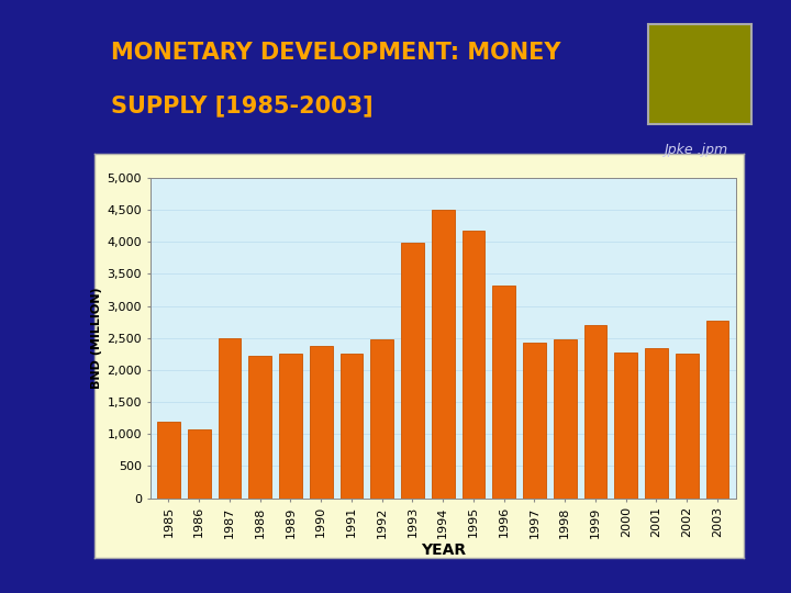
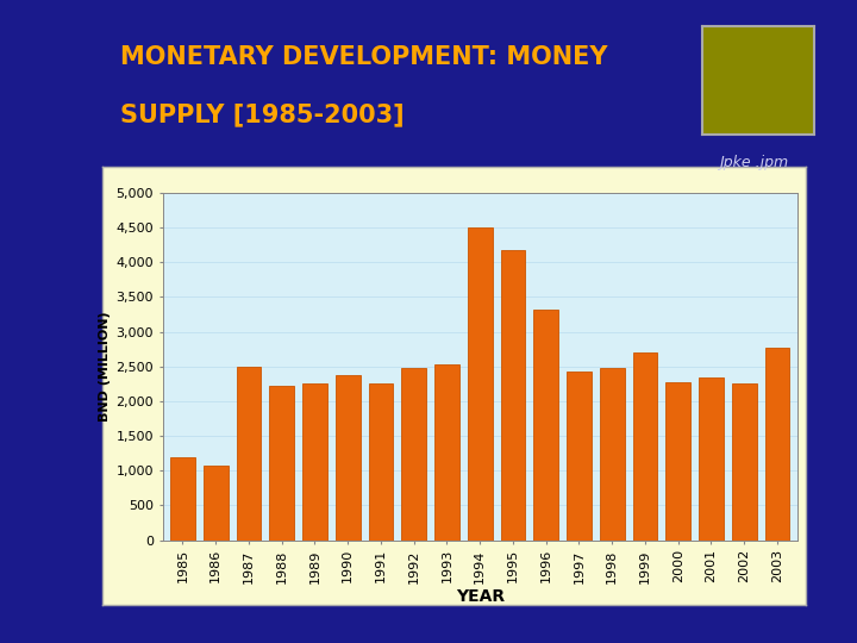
1993: 3,980 -> 2,520
